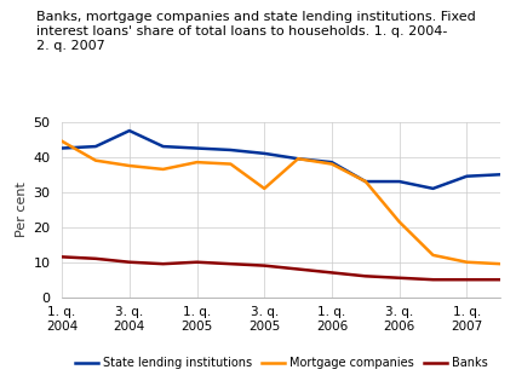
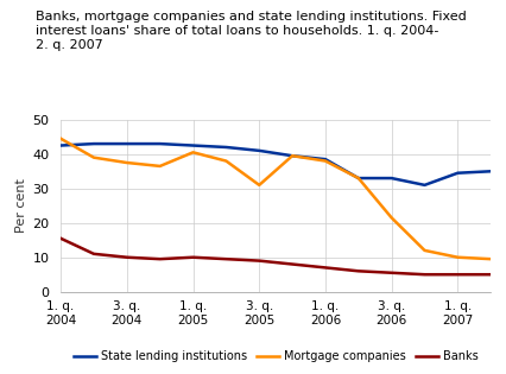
Banks/1. q. 2004: 11.5 -> 15.5
State lending institutions/3. q. 2004: 47.5 -> 43.0
Mortgage companies/1. q. 2005: 38.5 -> 40.5
